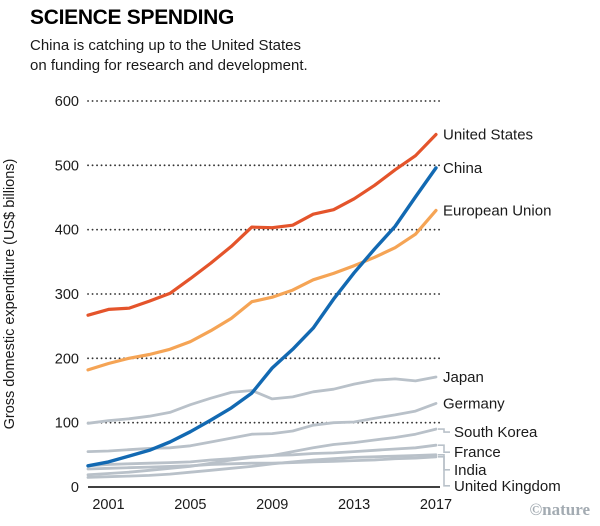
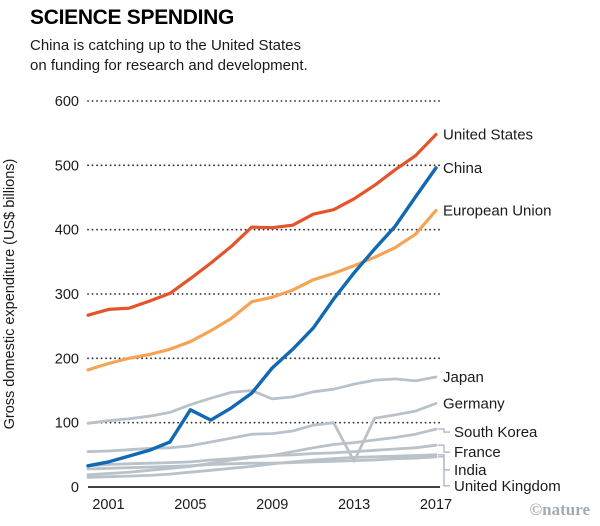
China/2005: 90 -> 120
Germany/2013: 100 -> 40
